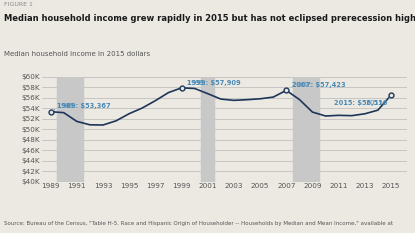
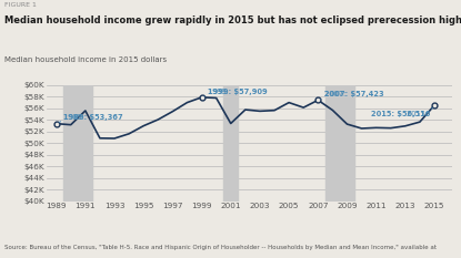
1991: $51.5K -> $55.6K
2001: $56.8K -> $53.4K
2005: $55.8K -> $57.0K
